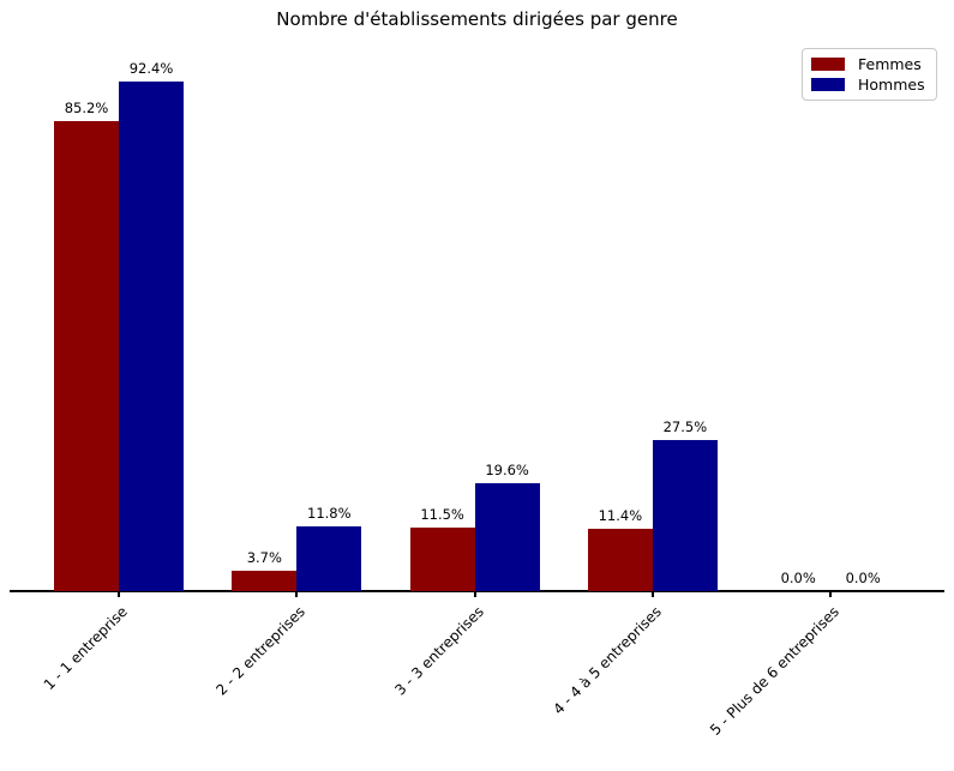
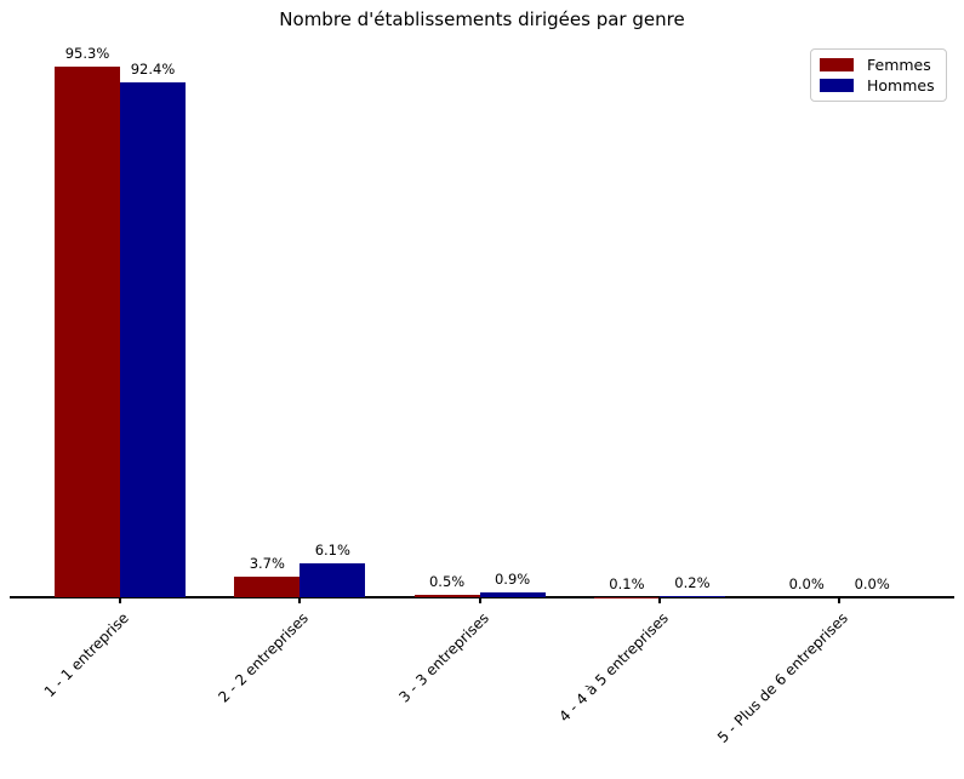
Femmes/1 - 1 entreprise: 85.2% -> 95.3%
Hommes/2 - 2 entreprises: 11.8% -> 6.1%
Femmes/3 - 3 entreprises: 11.5% -> 0.5%
Hommes/3 - 3 entreprises: 19.6% -> 0.9%
Femmes/4 - 4 à 5 entreprises: 11.4% -> 0.1%
Hommes/4 - 4 à 5 entreprises: 27.5% -> 0.2%
